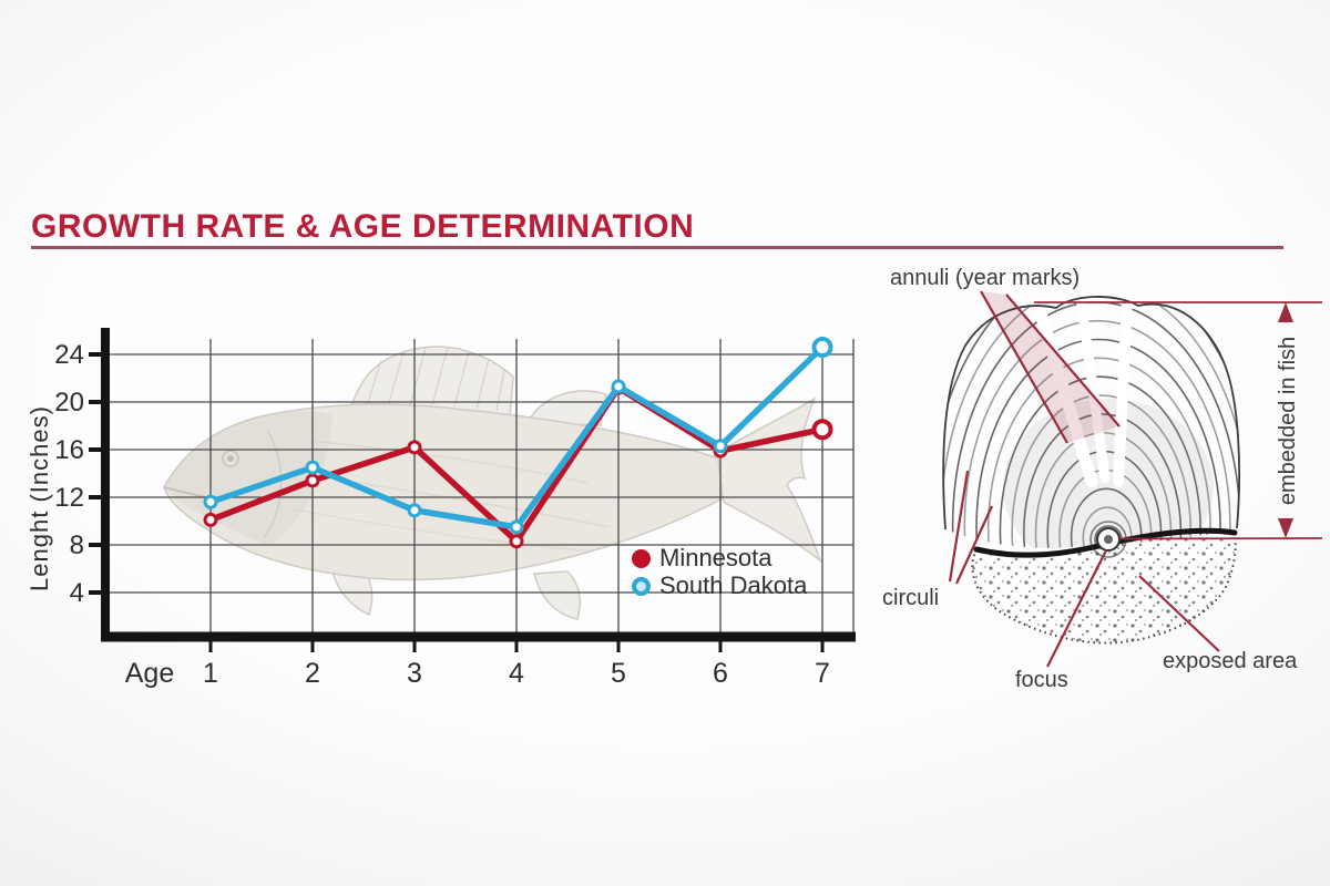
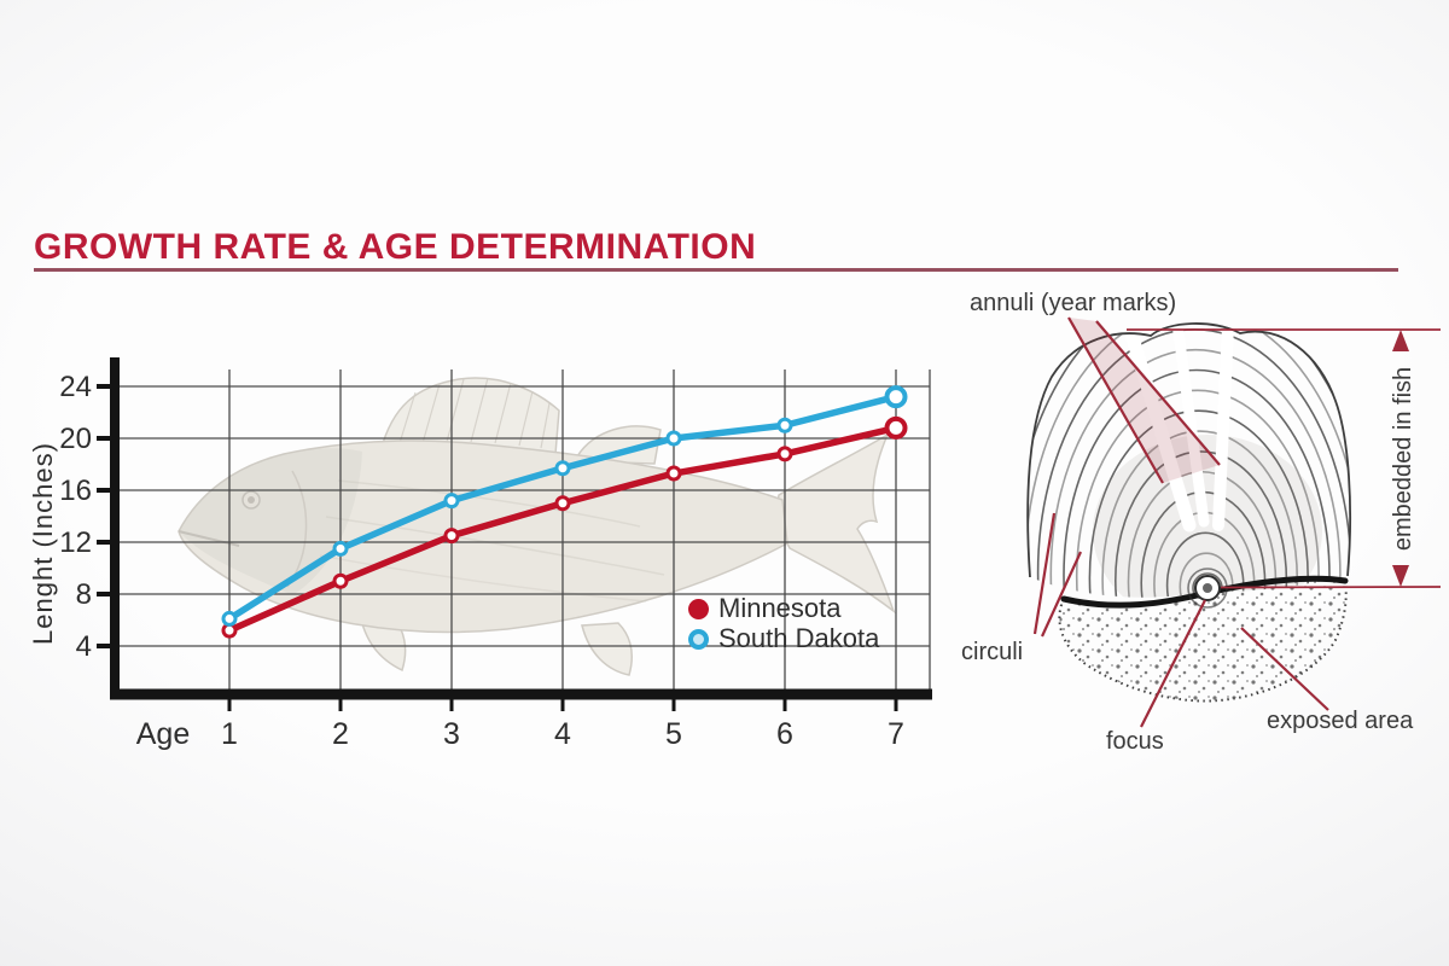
Minnesota/1: 10.1 -> 5.2
South Dakota/1: 11.6 -> 6.1
Minnesota/2: 13.4 -> 9.0
South Dakota/2: 14.5 -> 11.5
Minnesota/3: 16.2 -> 12.5
South Dakota/3: 10.9 -> 15.2
Minnesota/4: 8.3 -> 15.0
South Dakota/4: 9.5 -> 17.7
Minnesota/5: 21.2 -> 17.3
South Dakota/5: 21.3 -> 20.0
Minnesota/6: 15.9 -> 18.8
South Dakota/6: 16.3 -> 21.0
Minnesota/7: 17.7 -> 20.8
South Dakota/7: 24.6 -> 23.2
